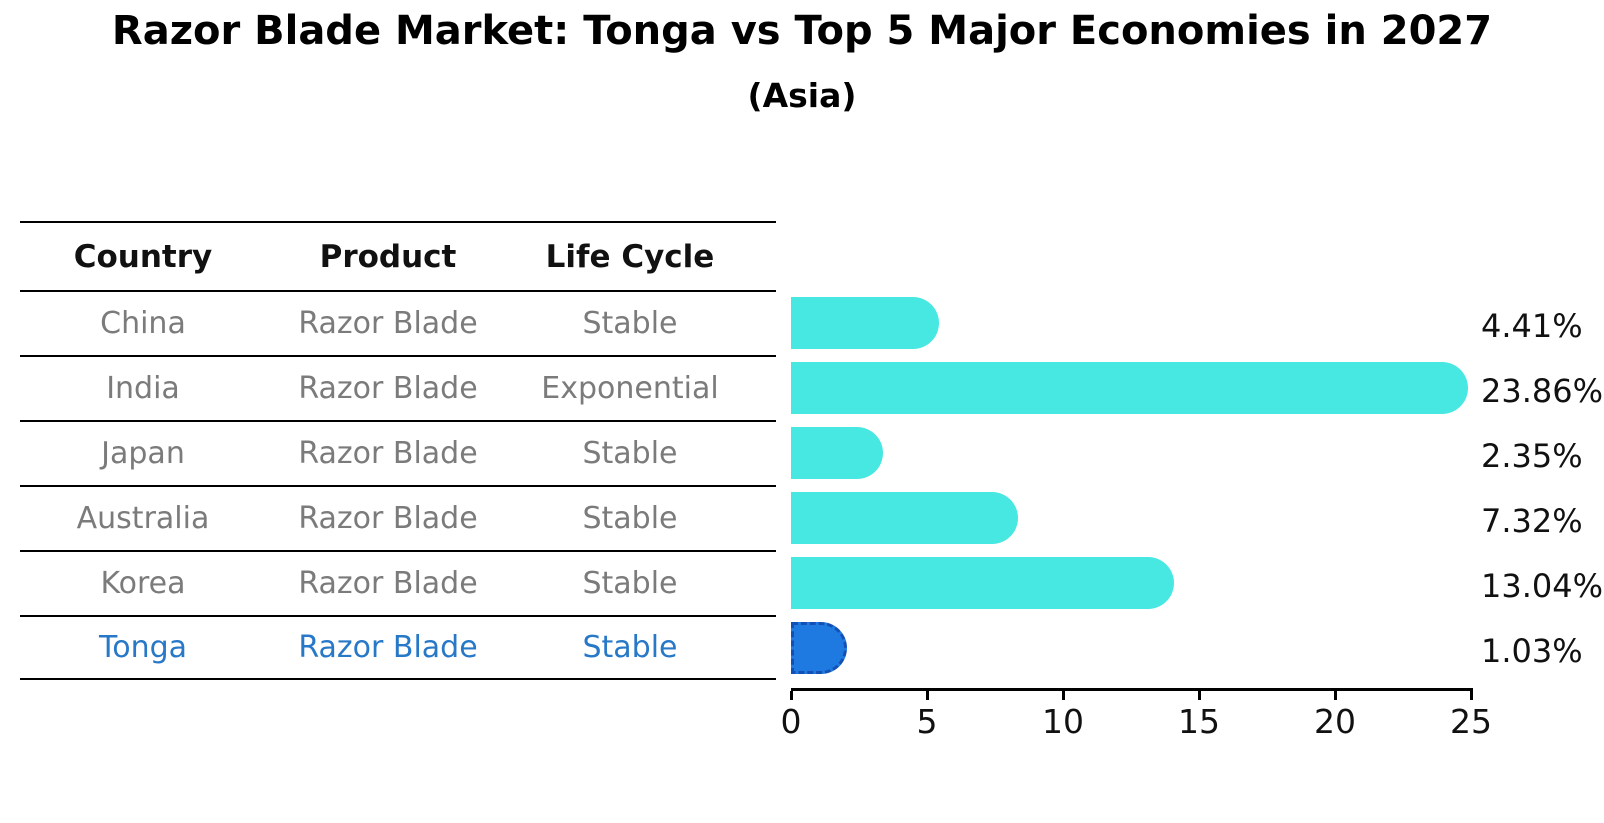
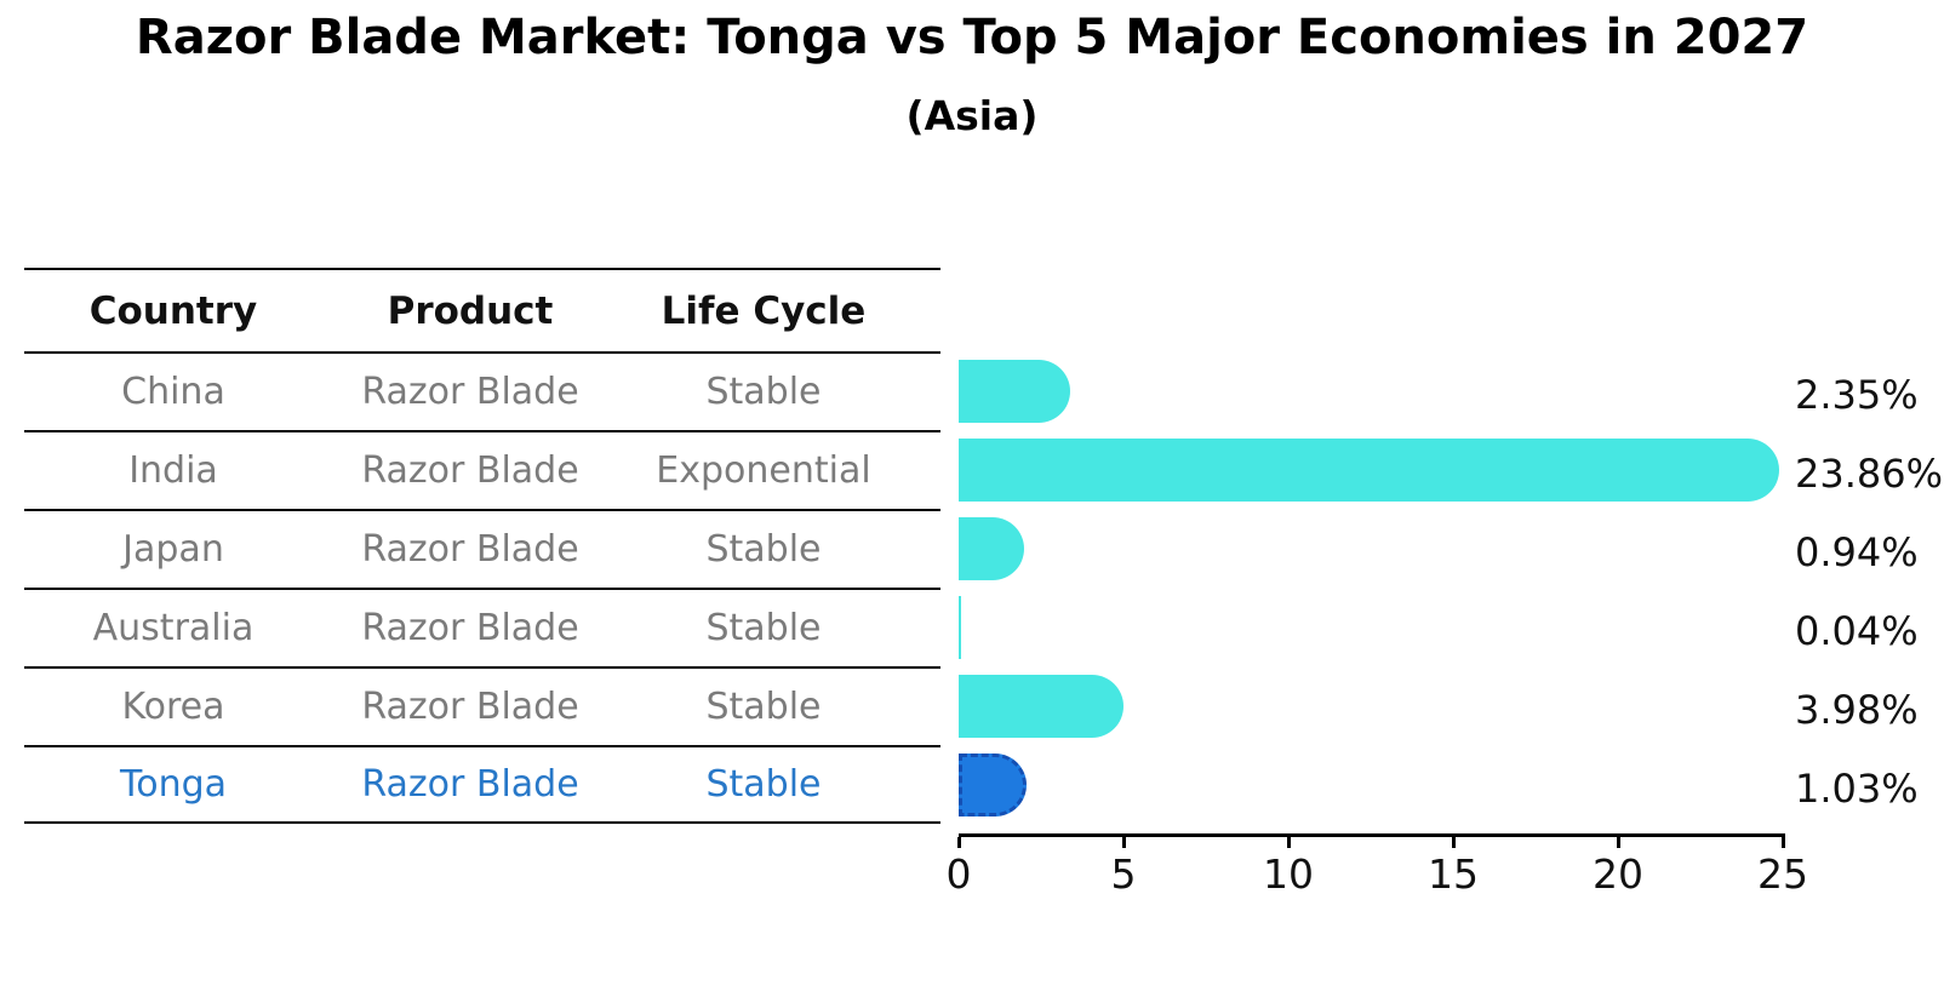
China: 4.41% -> 2.35%
Japan: 2.35% -> 0.94%
Australia: 7.32% -> 0.04%
Korea: 13.04% -> 3.98%
